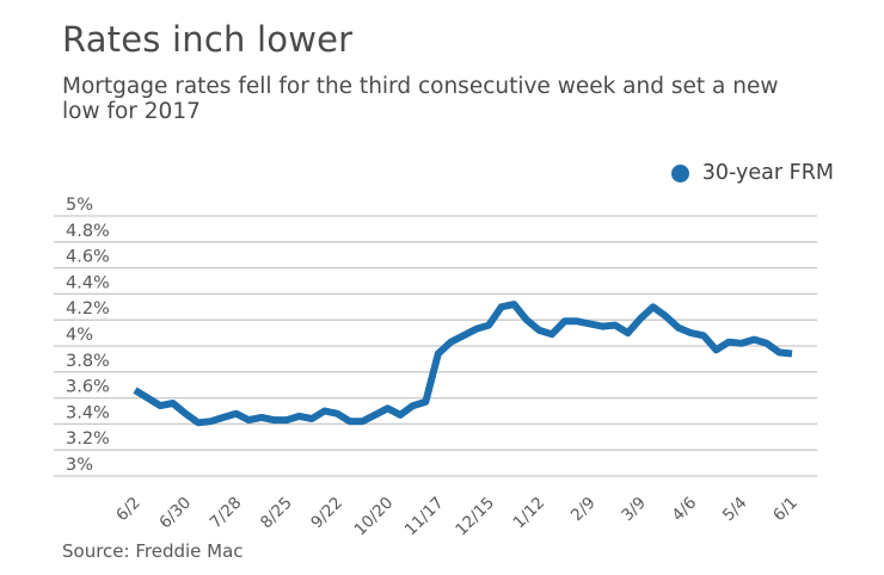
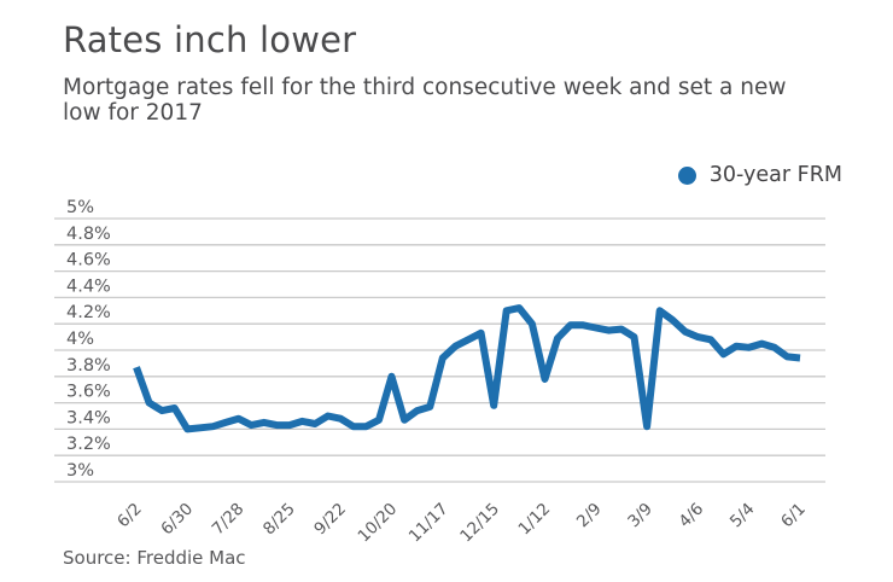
6/2: 3.66% -> 3.87%
6/30: 3.48% -> 3.40%
10/20: 3.52% -> 3.80%
12/15: 4.16% -> 3.58%
1/12: 4.12% -> 3.78%
3/9: 4.21% -> 3.42%
